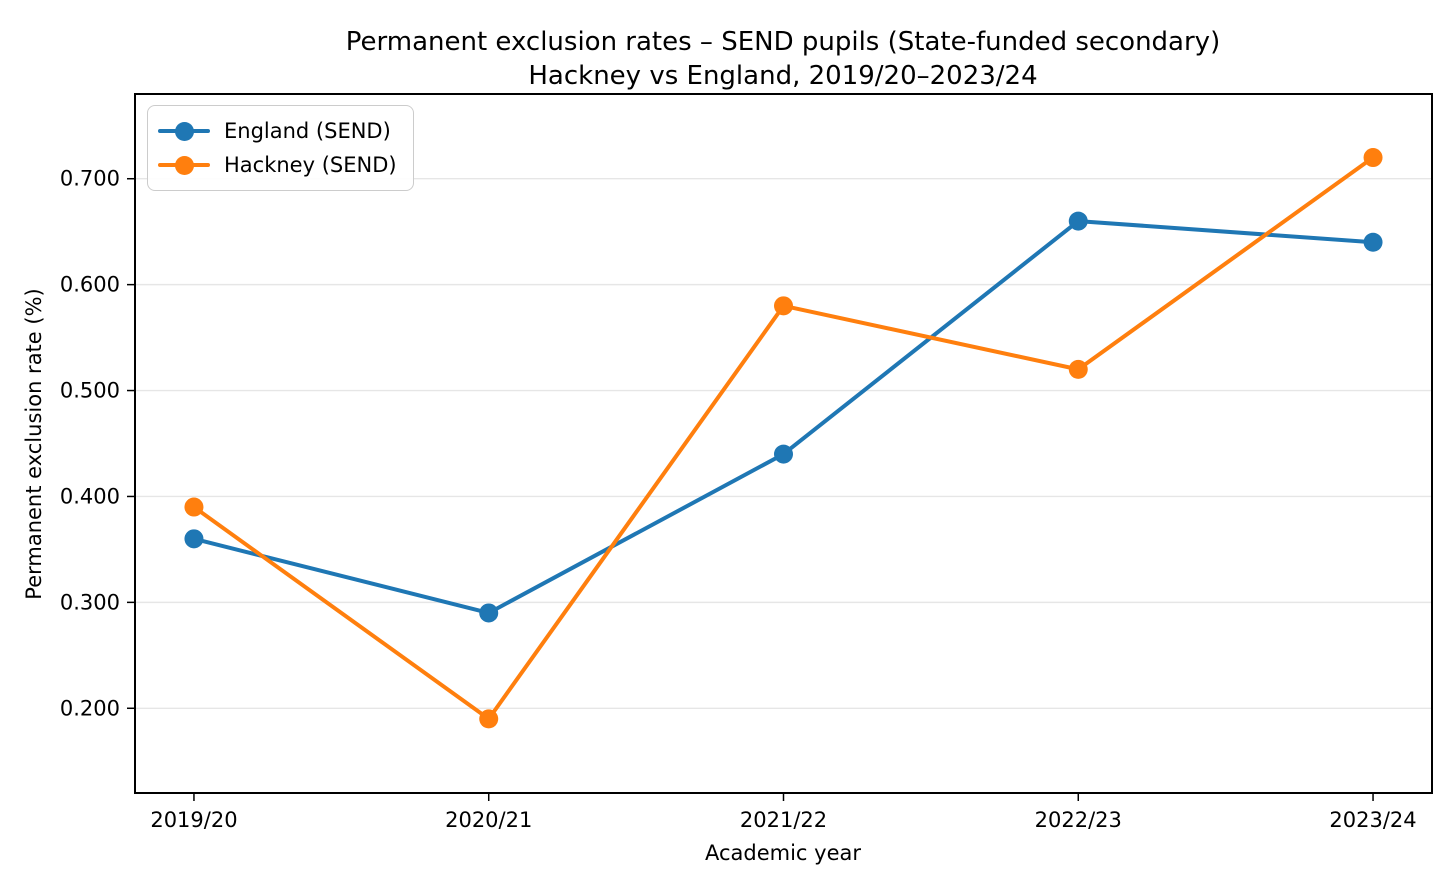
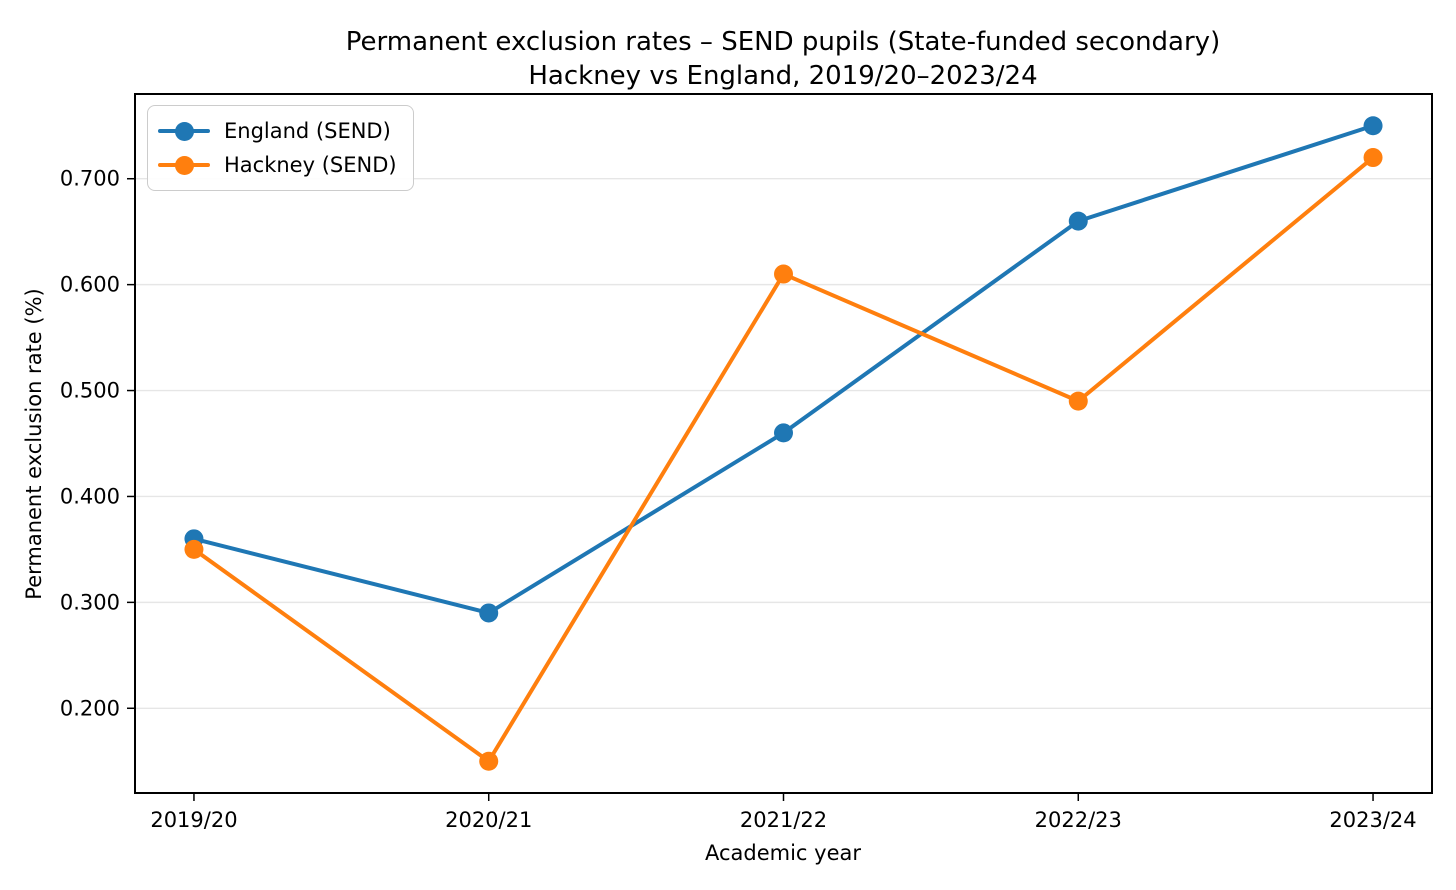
Hackney (SEND)/2019/20: 0.39 -> 0.35
Hackney (SEND)/2020/21: 0.19 -> 0.15
England (SEND)/2021/22: 0.44 -> 0.46
Hackney (SEND)/2021/22: 0.58 -> 0.61
Hackney (SEND)/2022/23: 0.52 -> 0.49
England (SEND)/2023/24: 0.64 -> 0.75
